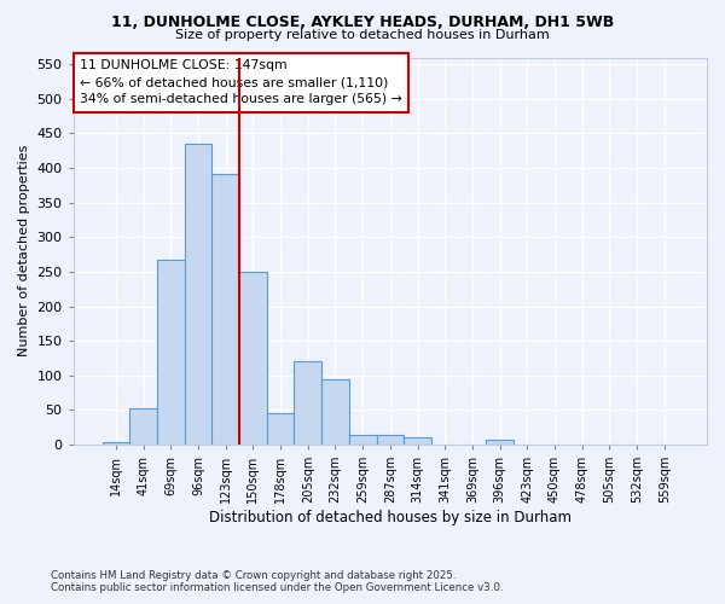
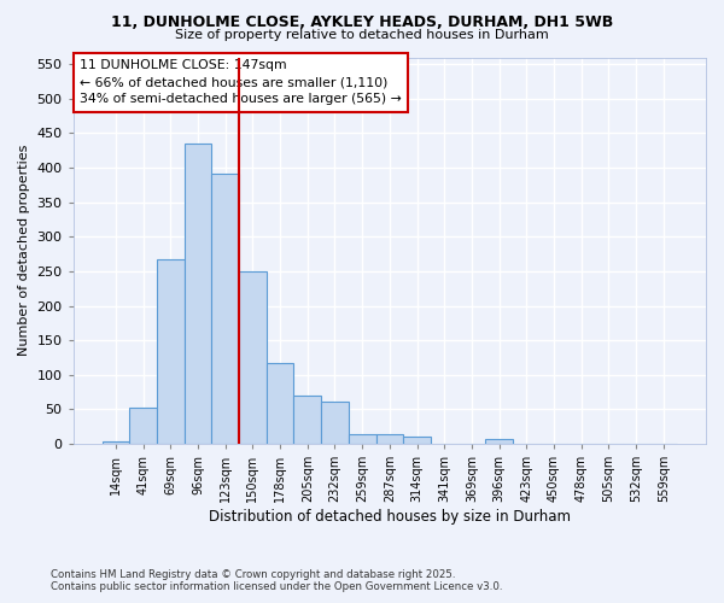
178sqm: 46 -> 117
205sqm: 120 -> 70
232sqm: 94 -> 62
